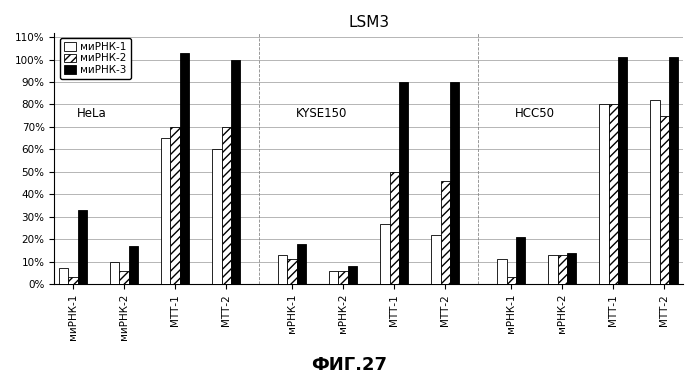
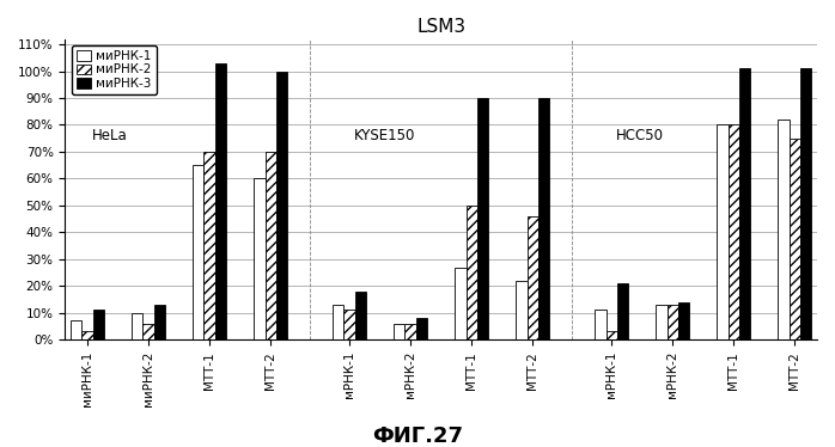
миРНК-3/миРНК-1: 33% -> 11%
миРНК-3/миРНК-2: 17% -> 13%
